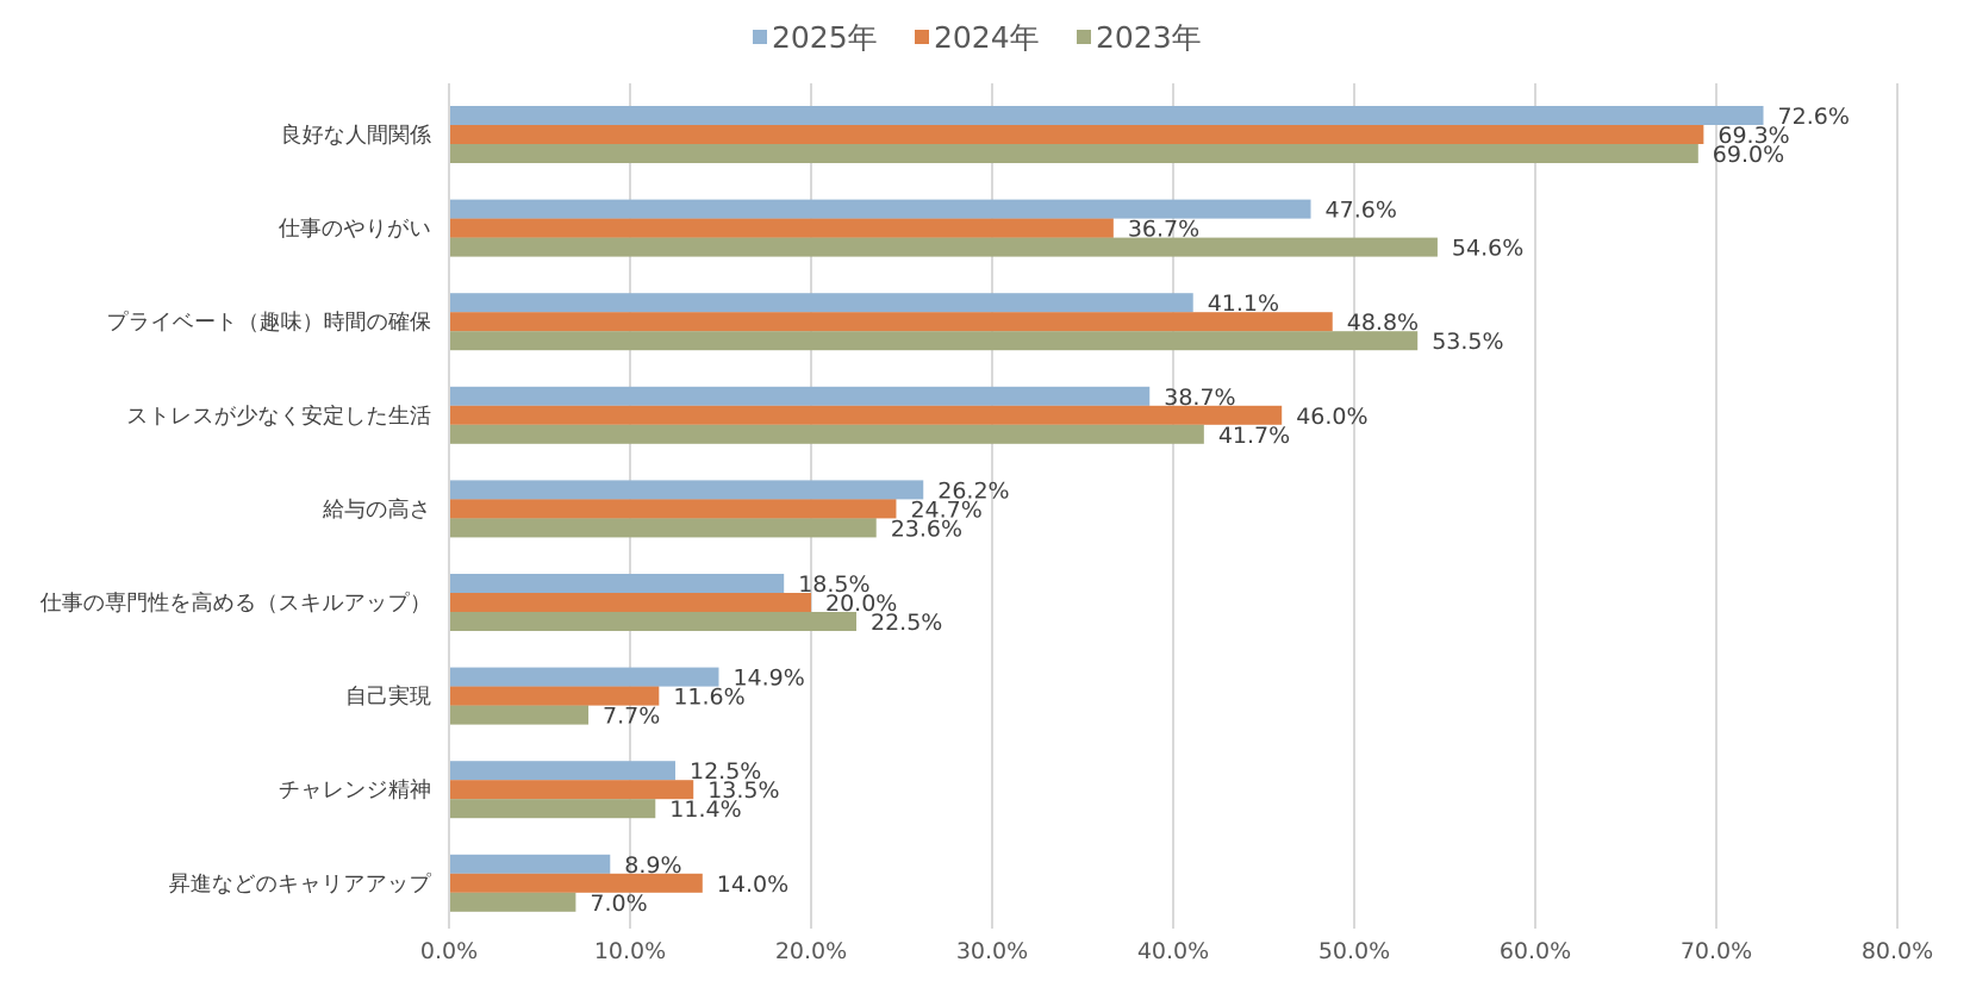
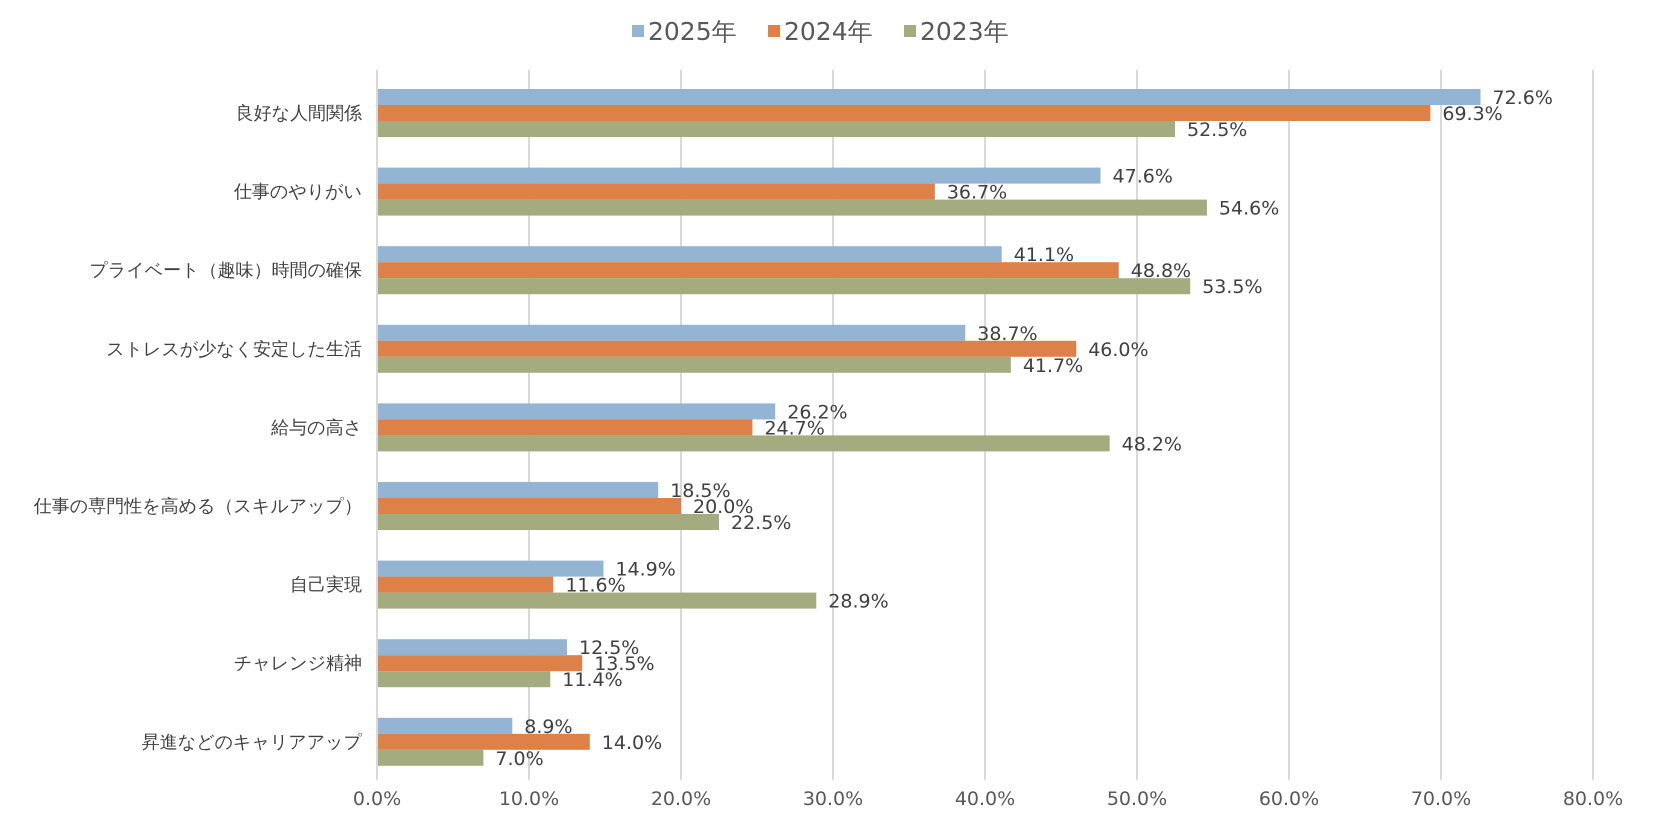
2023年/良好な人間関係: 69.0% -> 52.5%
2023年/給与の高さ: 23.6% -> 48.2%
2023年/自己実現: 7.7% -> 28.9%
